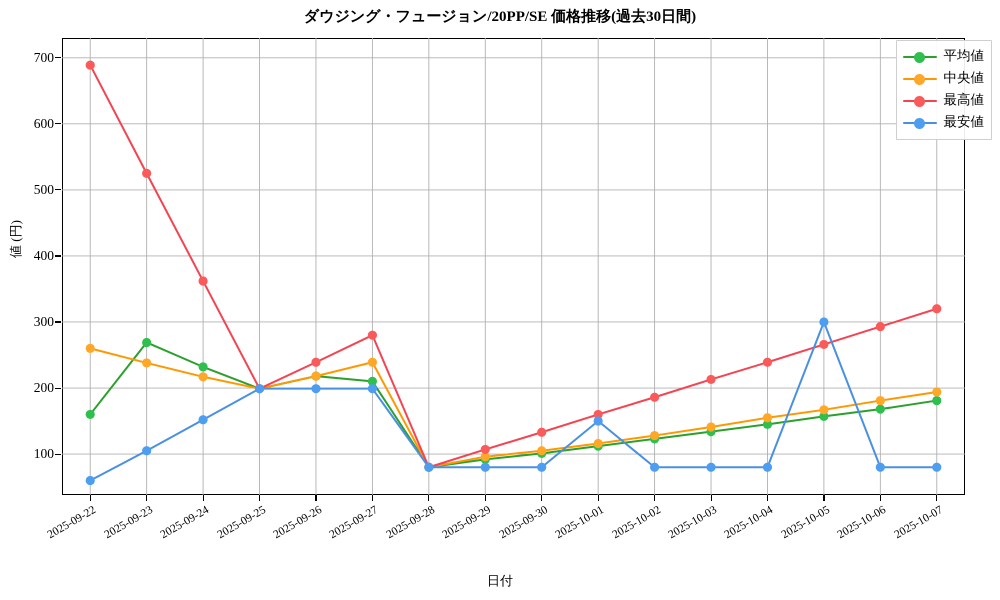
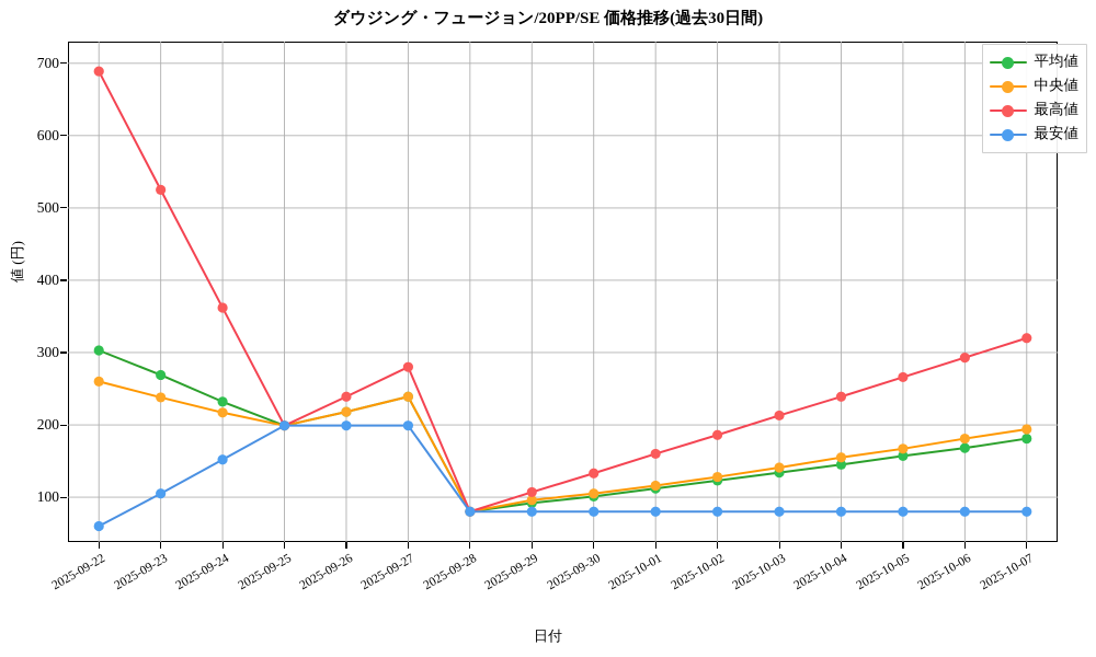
平均値/2025-09-22: 160 -> 300
平均値/2025-09-27: 210 -> 240
最安値/2025-10-01: 150 -> 80
最安値/2025-10-05: 300 -> 80
